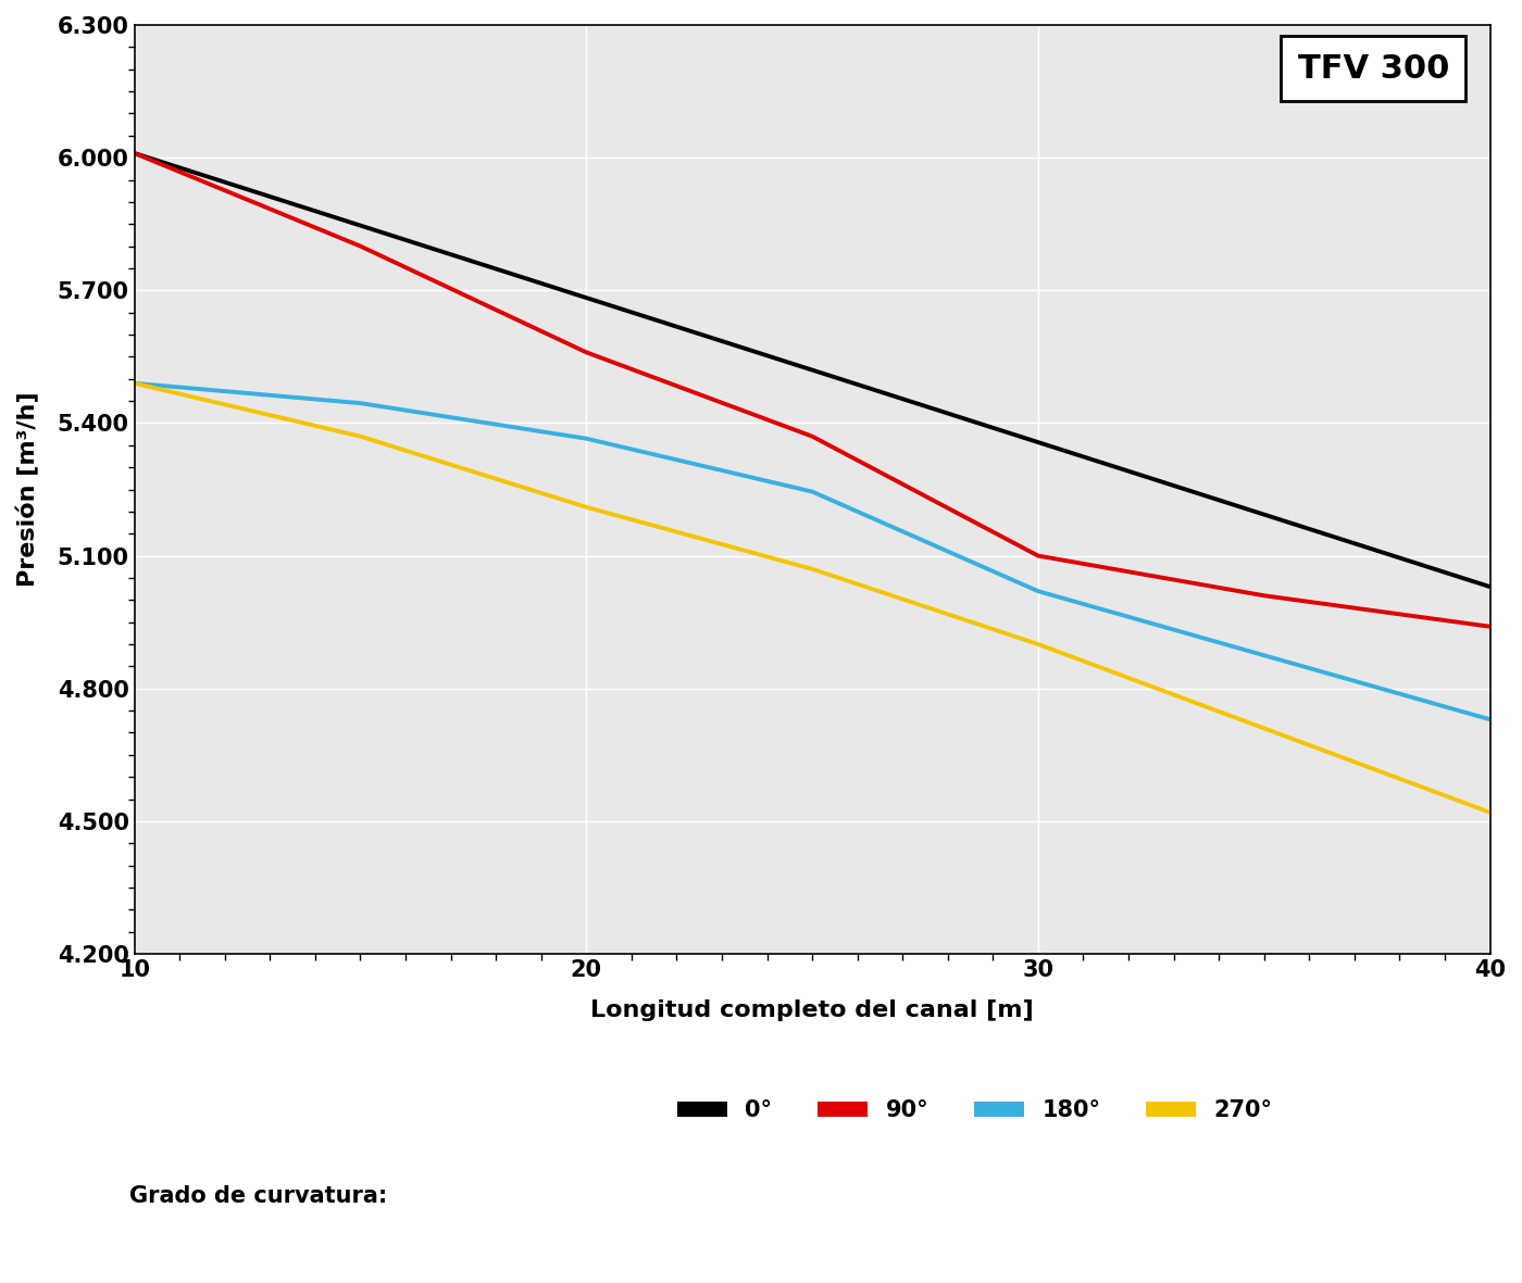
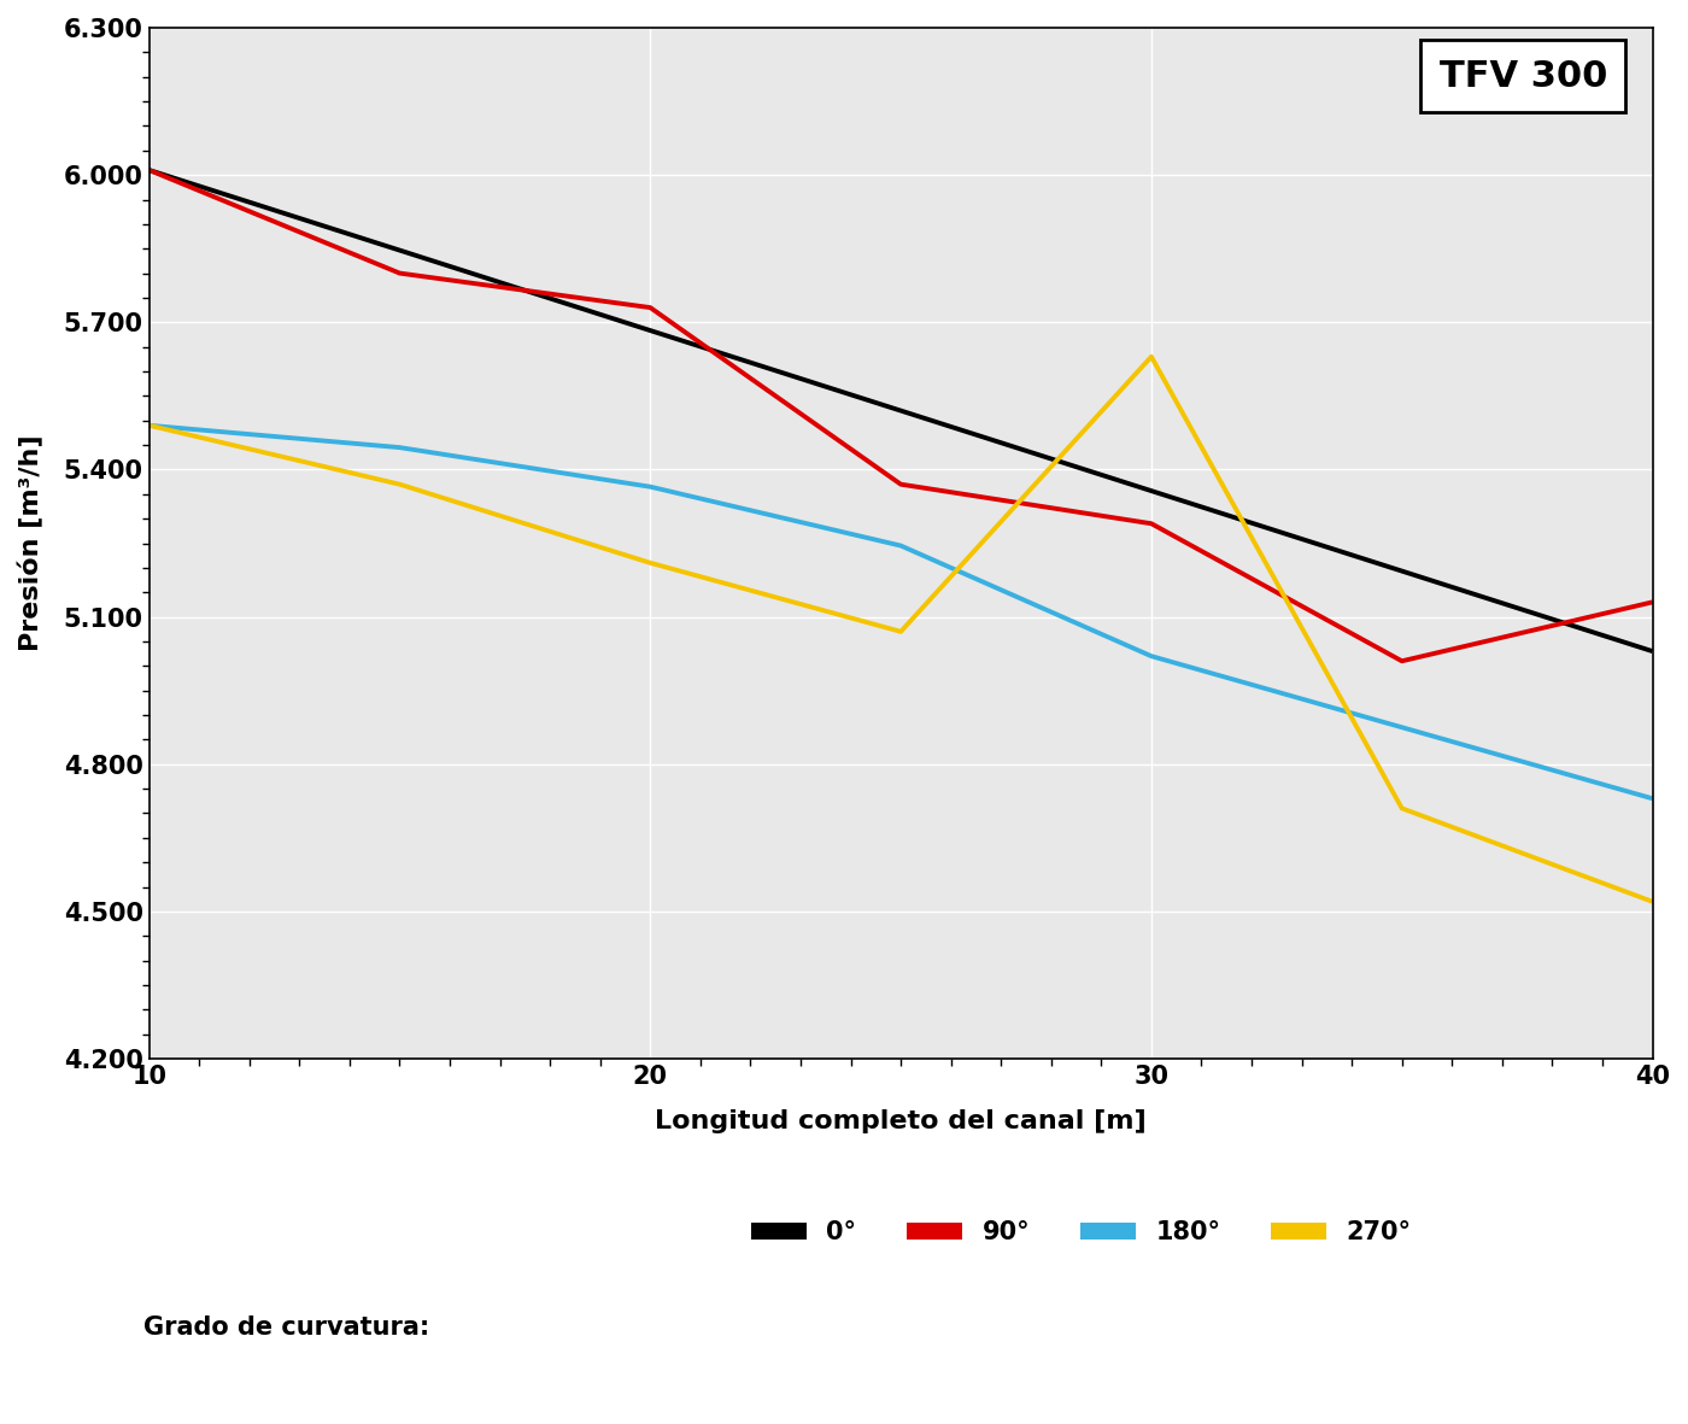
90°/20: 5.56 -> 5.73
90°/30: 5.10 -> 5.29
270°/30: 4.90 -> 5.63
90°/40: 4.94 -> 5.13
